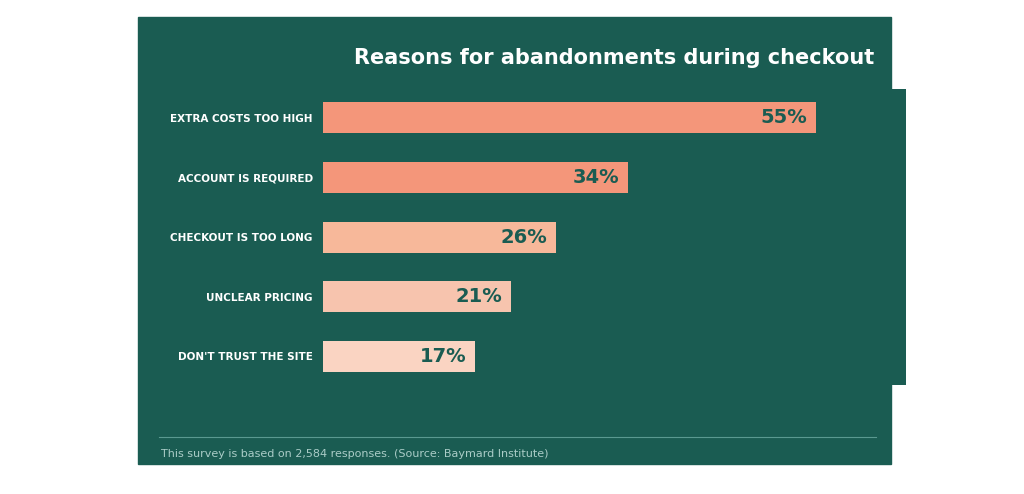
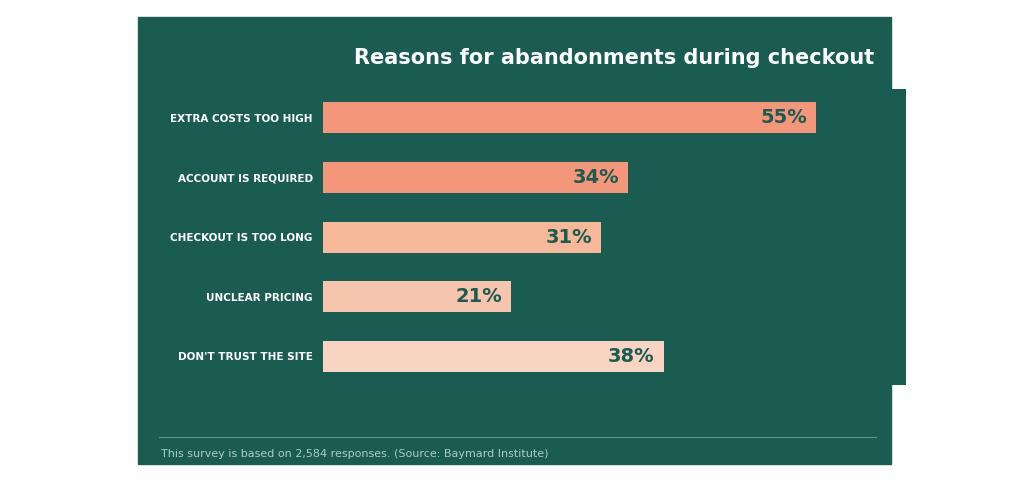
CHECKOUT IS TOO LONG: 26% -> 31%
DON'T TRUST THE SITE: 17% -> 38%
